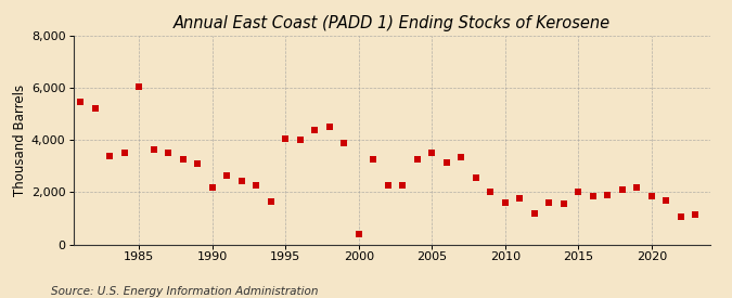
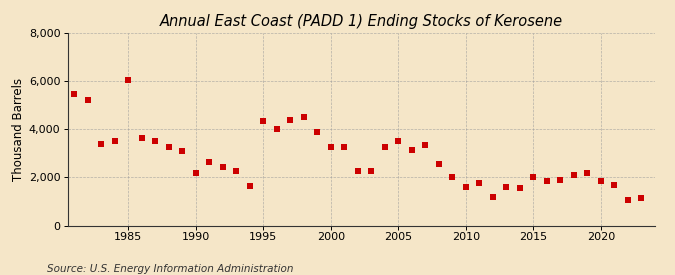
1995: 4,050 -> 4,350
2000: 400 -> 3,250
